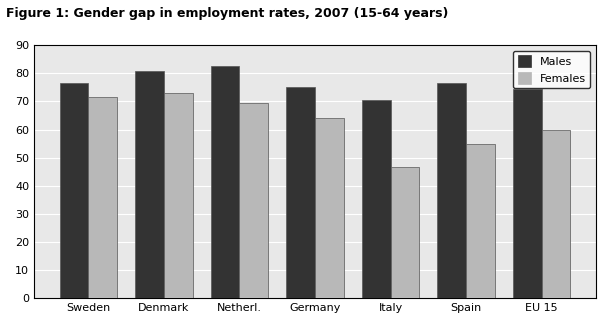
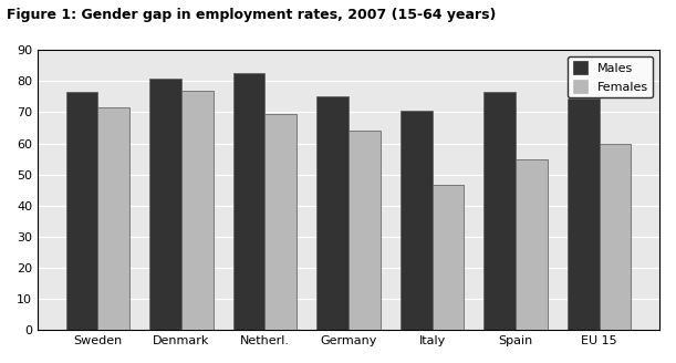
Females/Denmark: 73.0 -> 77.0
